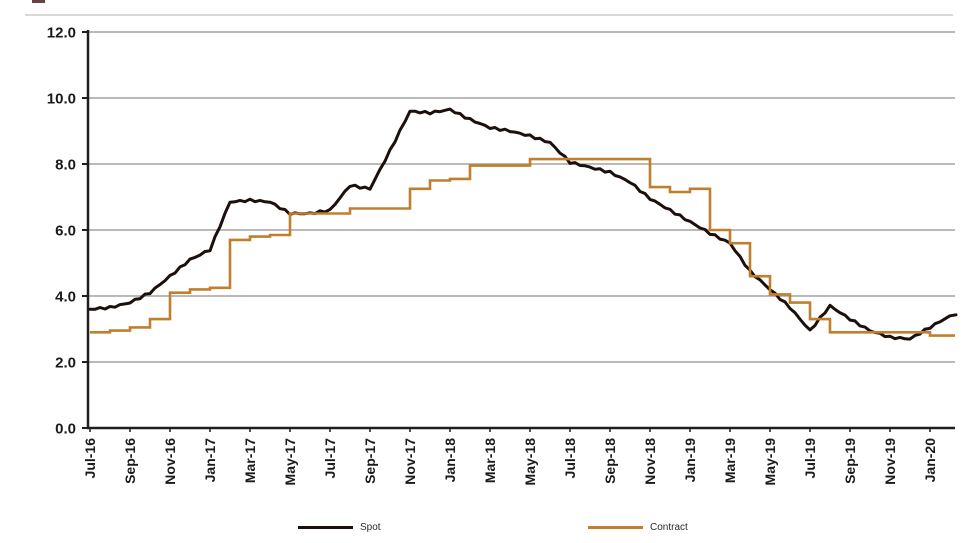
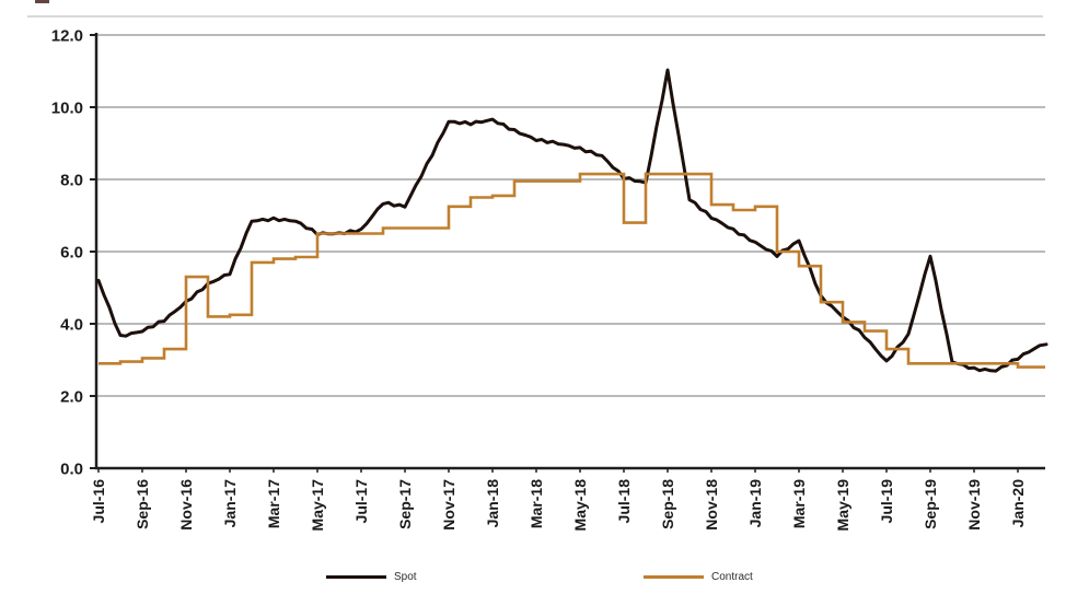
Spot/Jul-16: 3.6 -> 5.2
Contract/Nov-16: 4.1 -> 5.3
Contract/Jul-18: 8.2 -> 6.8
Spot/Sep-18: 7.8 -> 11.0
Spot/Mar-19: 5.6 -> 6.3
Spot/Sep-19: 3.3 -> 5.9
